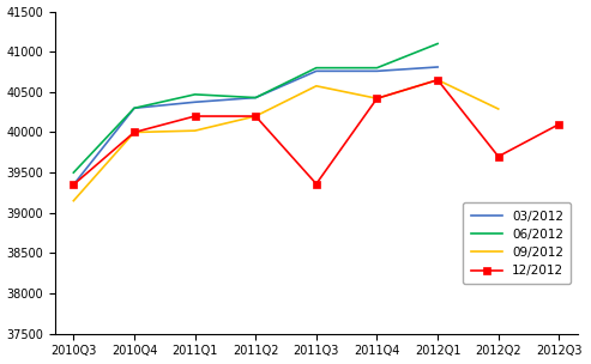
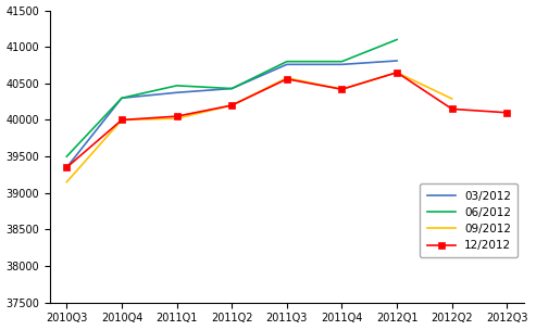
12/2012/2011Q1: 40200 -> 40050
12/2012/2011Q3: 39360 -> 40560
12/2012/2012Q2: 39700 -> 40150
